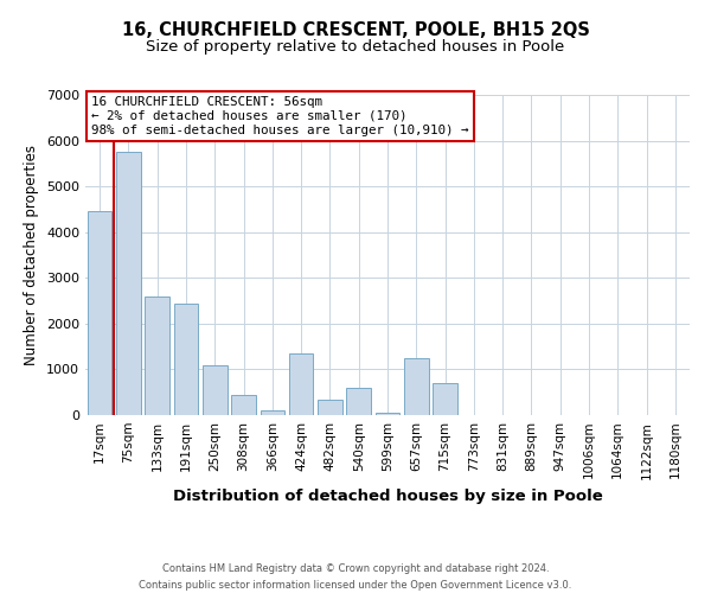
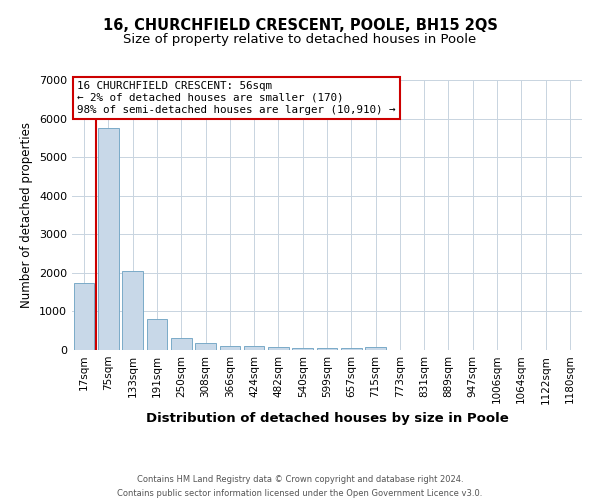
17sqm: 4450 -> 1750
133sqm: 2600 -> 2050
191sqm: 2450 -> 800
250sqm: 1100 -> 320
308sqm: 450 -> 180
424sqm: 1350 -> 100
482sqm: 350 -> 70
540sqm: 600 -> 60
657sqm: 1250 -> 40
715sqm: 700 -> 90
